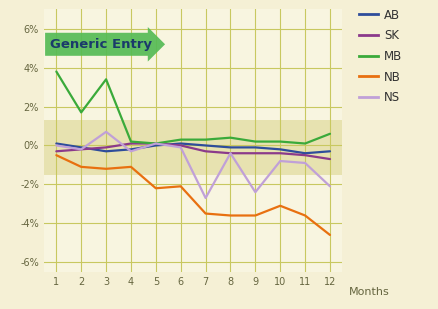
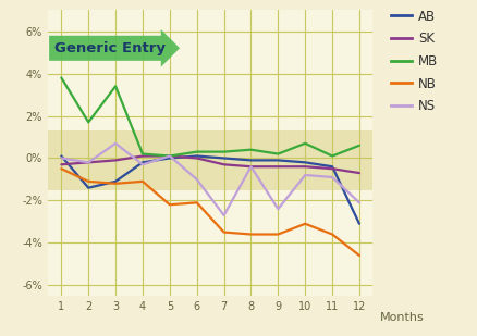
AB/2: -0.1% -> -1.4%
AB/3: -0.3% -> -1.1%
NS/6: -0.1% -> -1.0%
MB/10: 0.2% -> 0.7%
AB/12: -0.3% -> -3.1%
